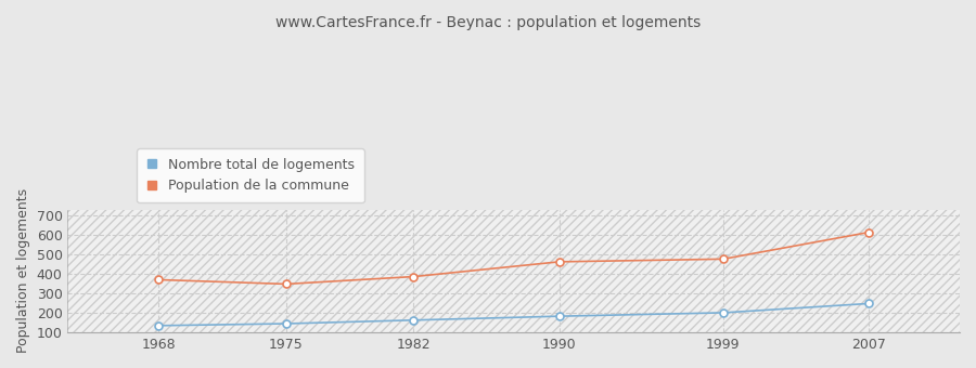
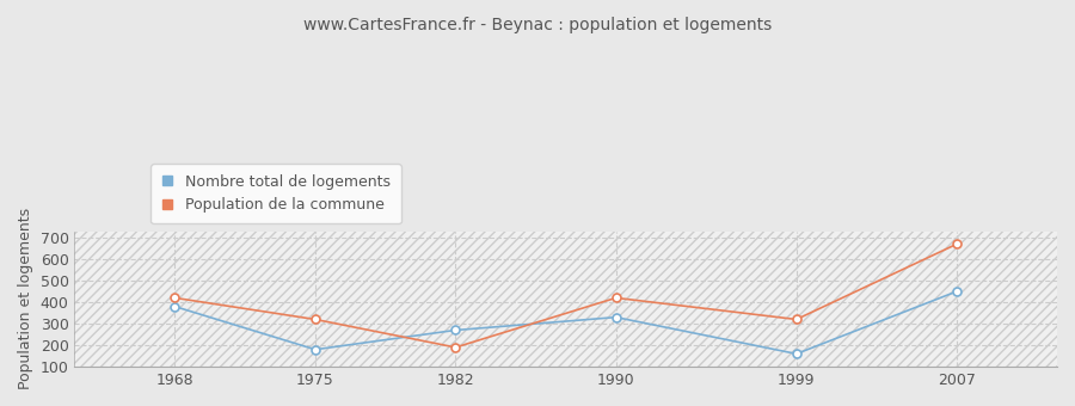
Nombre total de logements/1968: 140 -> 380
Population de la commune/1968: 370 -> 420
Nombre total de logements/1975: 140 -> 180
Population de la commune/1975: 350 -> 320
Nombre total de logements/1982: 160 -> 270
Population de la commune/1982: 390 -> 190
Nombre total de logements/1990: 180 -> 330
Population de la commune/1990: 460 -> 420
Nombre total de logements/1999: 200 -> 160
Population de la commune/1999: 480 -> 320
Nombre total de logements/2007: 250 -> 450
Population de la commune/2007: 610 -> 670
